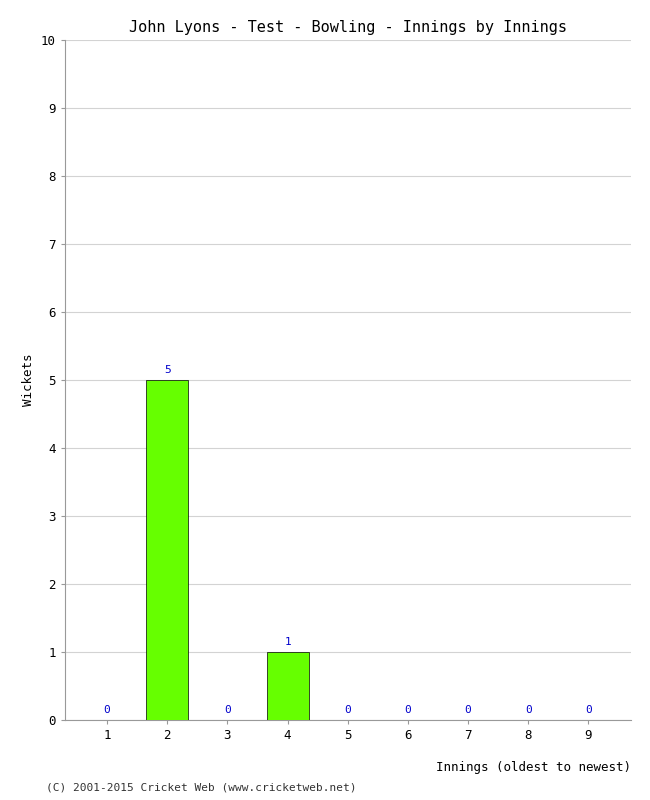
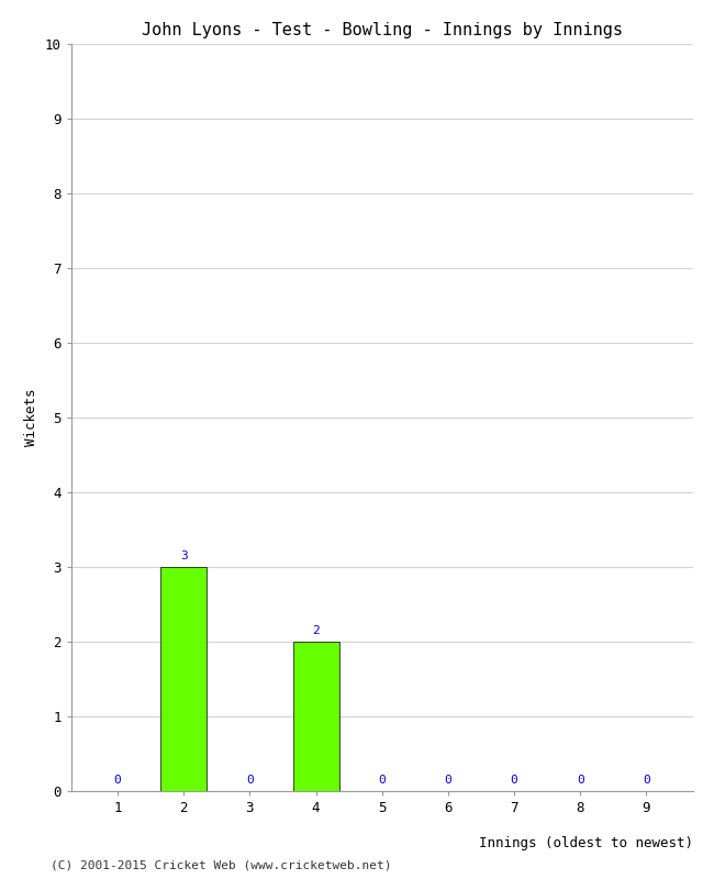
2: 5 -> 3
4: 1 -> 2
